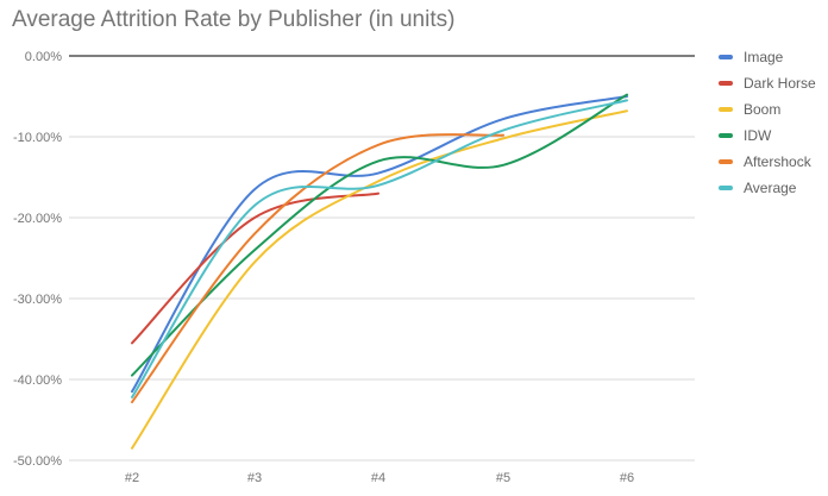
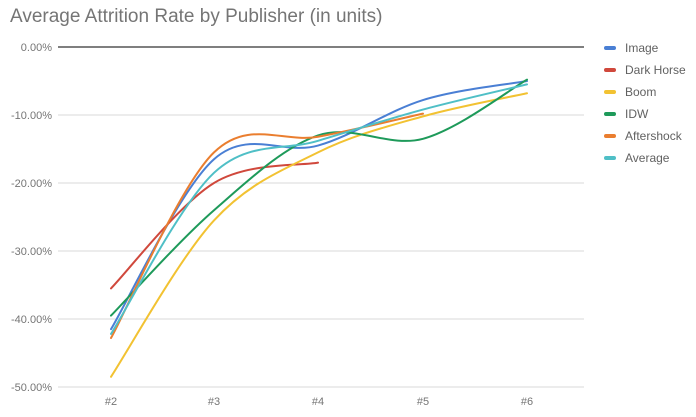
Aftershock/#3: -22% -> -16%
Aftershock/#4: -11% -> -13%
Average/#4: -16% -> -14%
